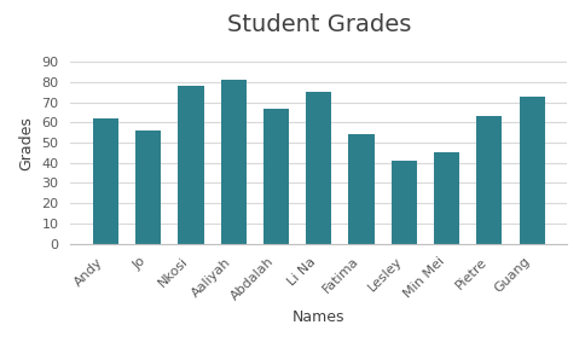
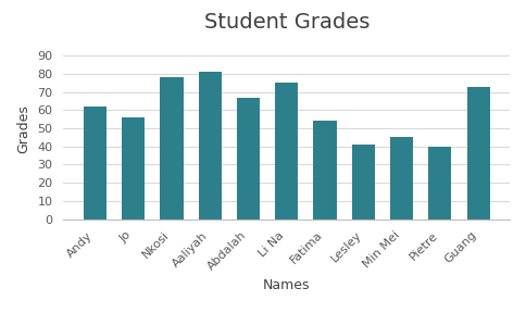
Pietre: 63 -> 40
